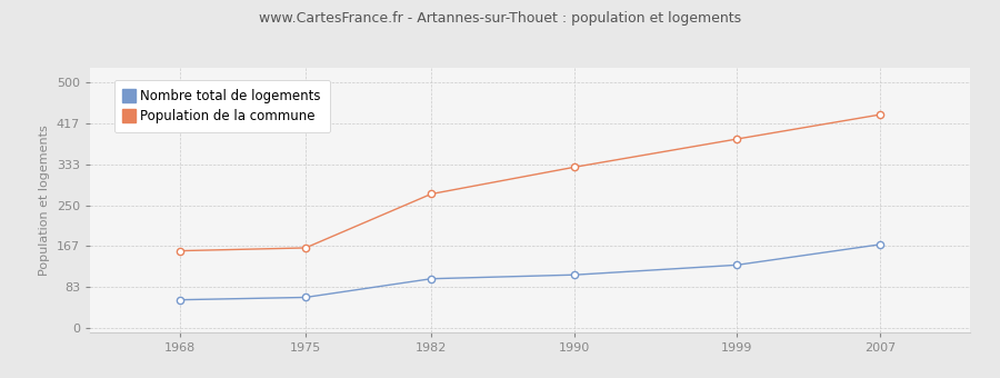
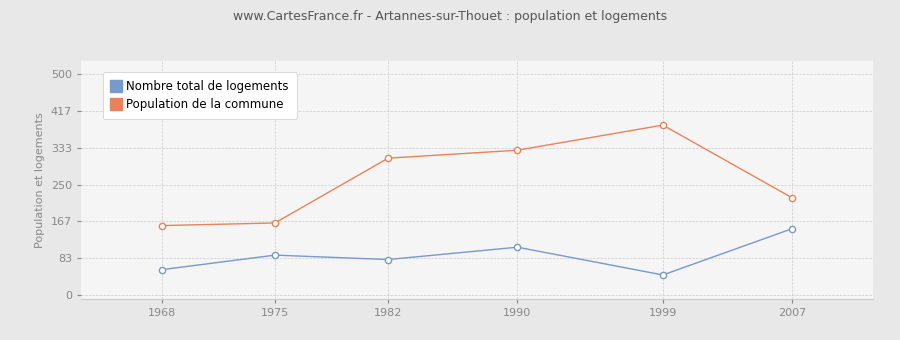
Nombre total de logements/1975: 62 -> 90
Nombre total de logements/1982: 100 -> 80
Population de la commune/1982: 273 -> 310
Nombre total de logements/1999: 128 -> 45
Nombre total de logements/2007: 170 -> 150
Population de la commune/2007: 435 -> 220
